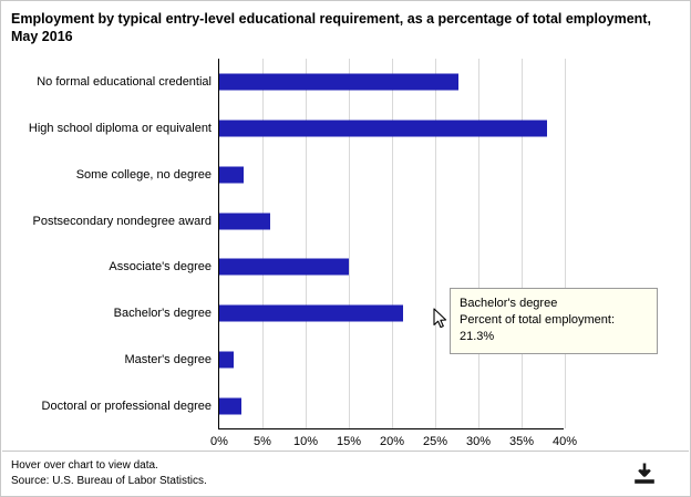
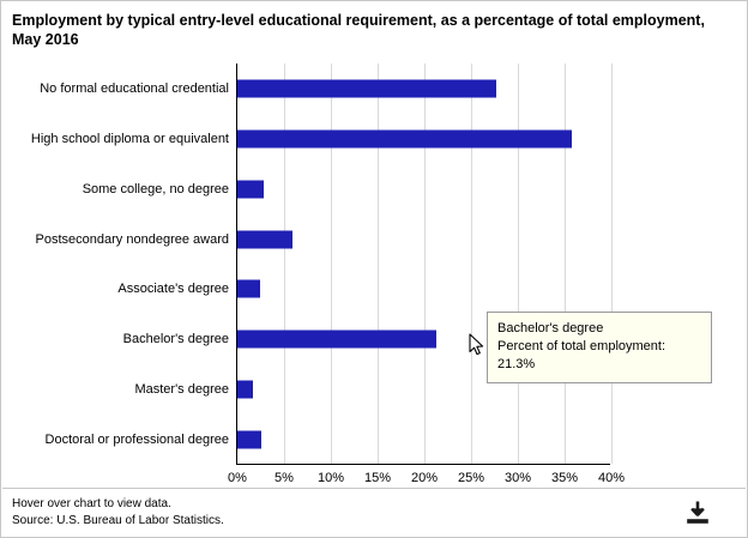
High school diploma or equivalent: 38% -> 36%
Associate's degree: 15% -> 2%
